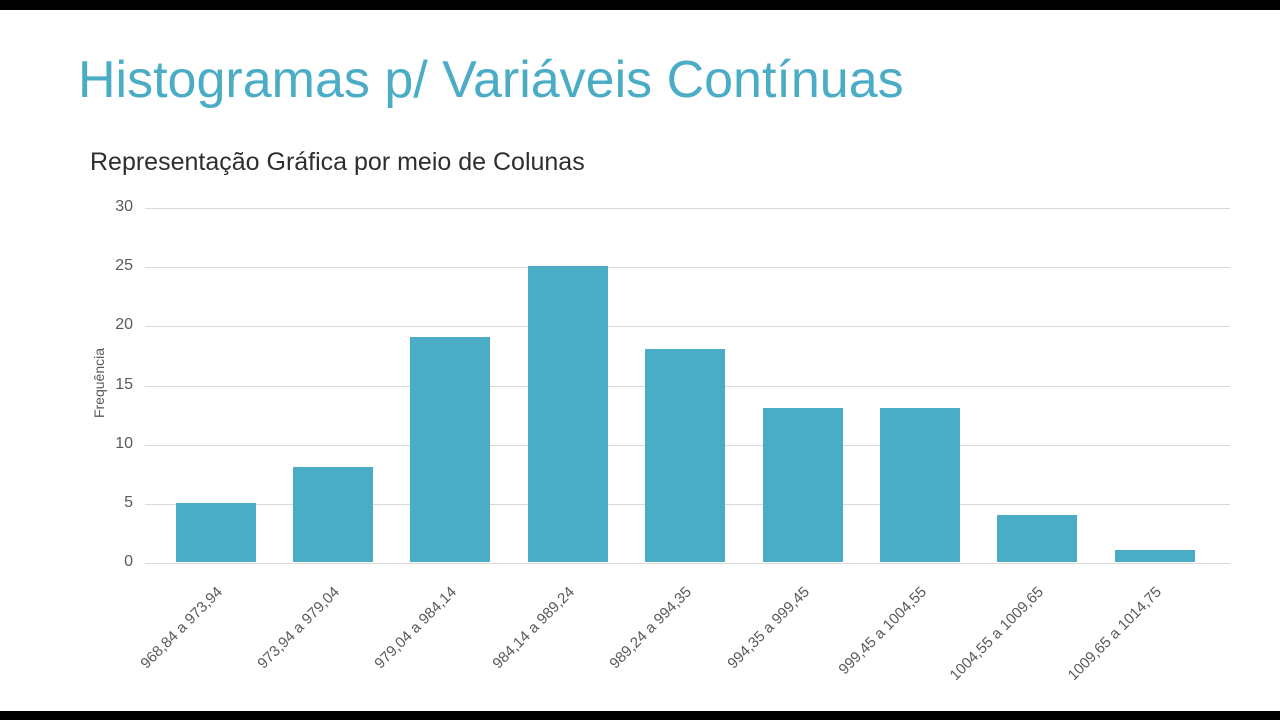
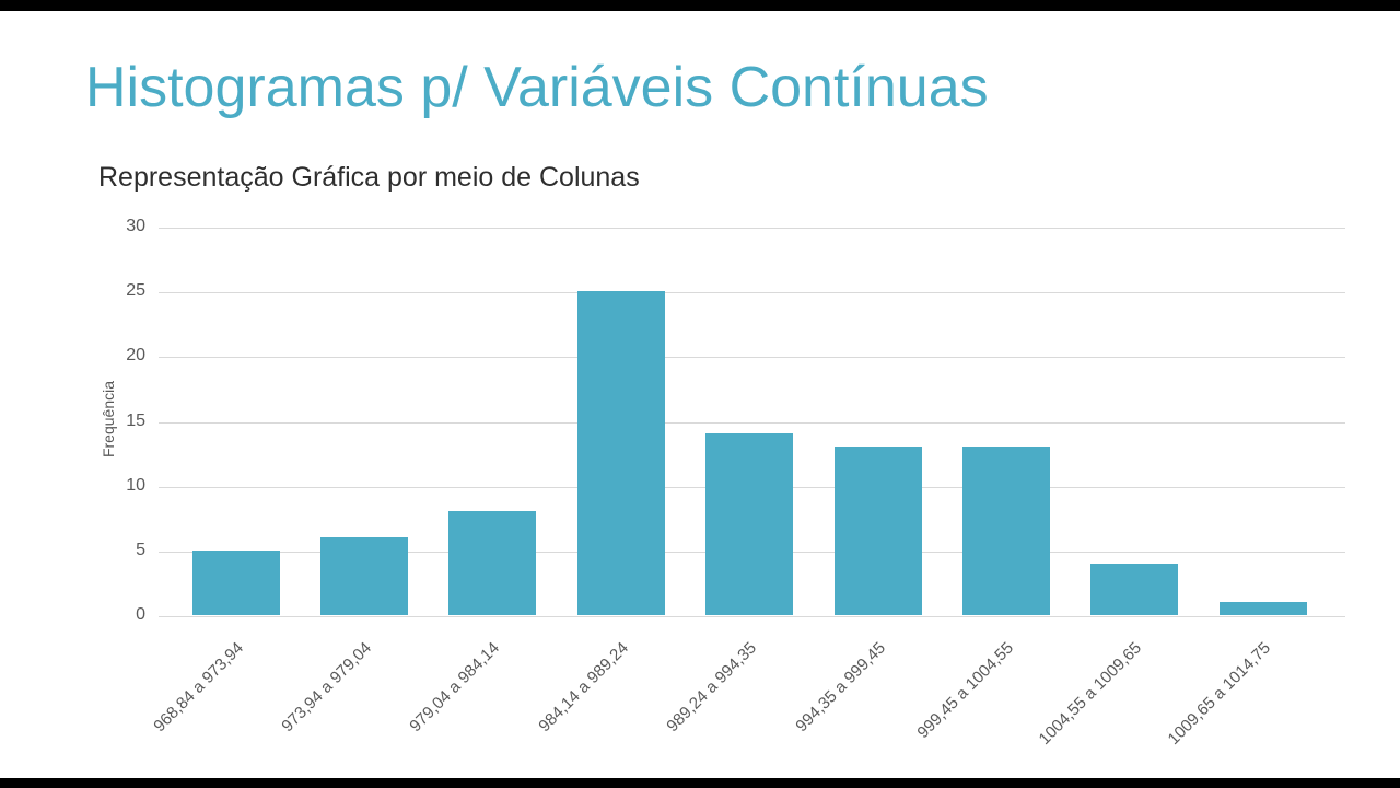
973,94 a 979,04: 8 -> 6
979,04 a 984,14: 19 -> 8
989,24 a 994,35: 18 -> 14
